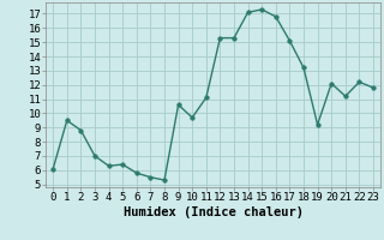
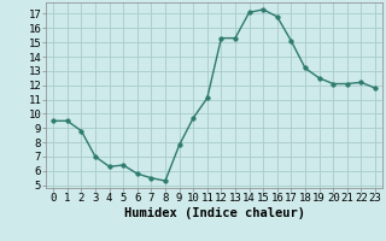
0: 6.1 -> 9.5
9: 10.6 -> 7.8
19: 9.2 -> 12.5
21: 11.2 -> 12.1
